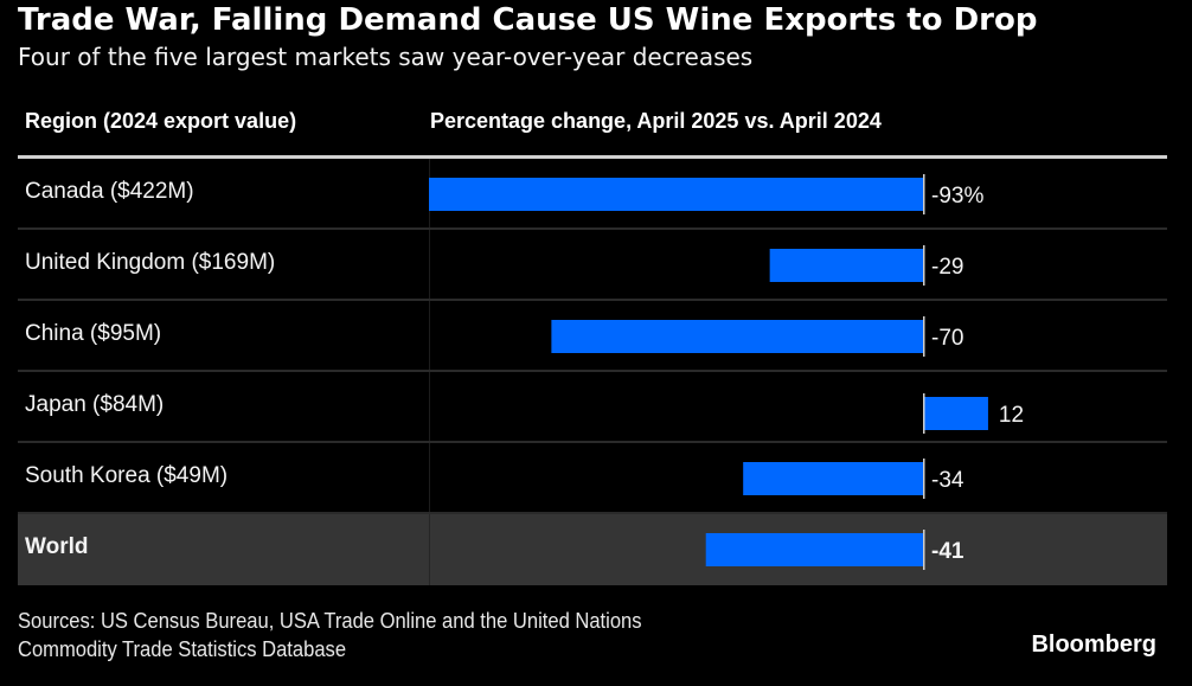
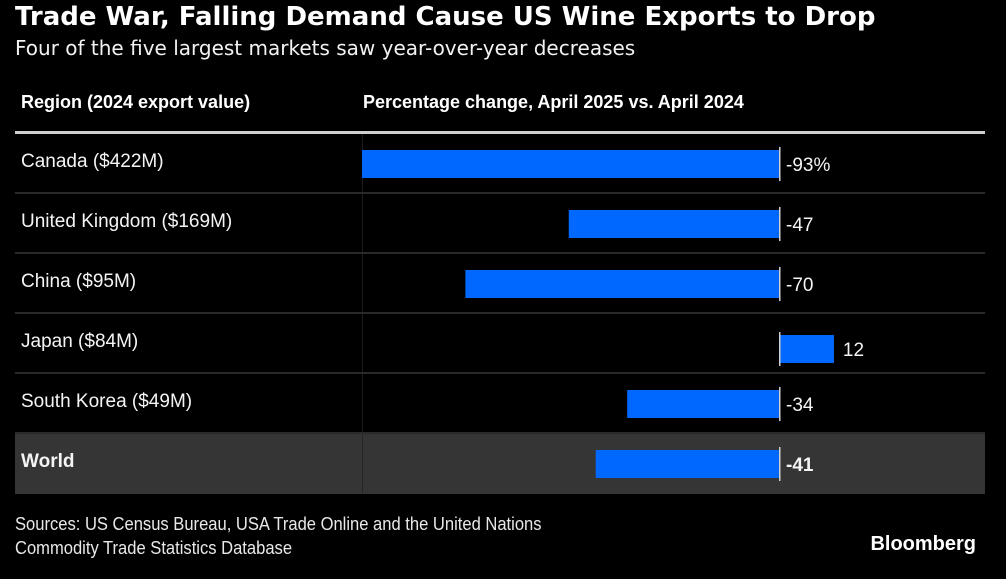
United Kingdom ($169M): -29 -> -47
